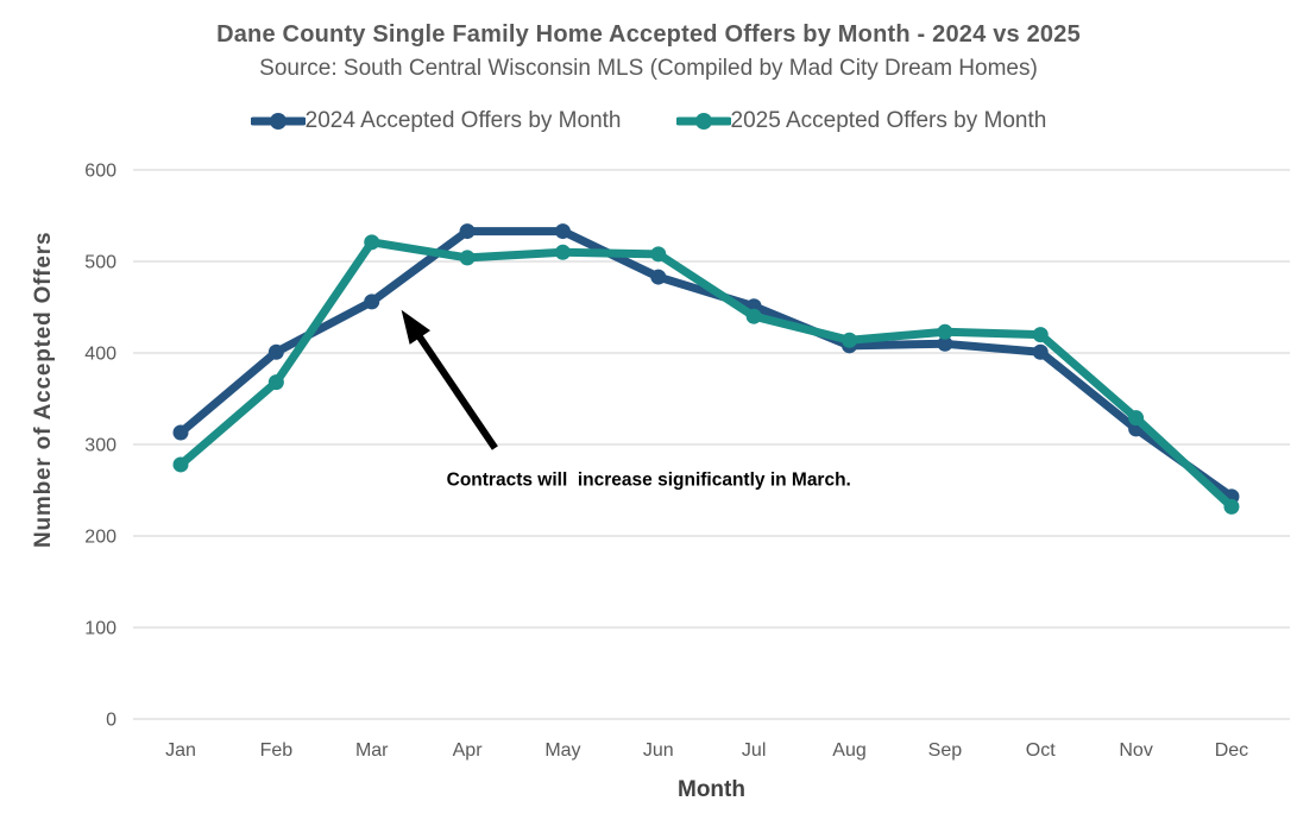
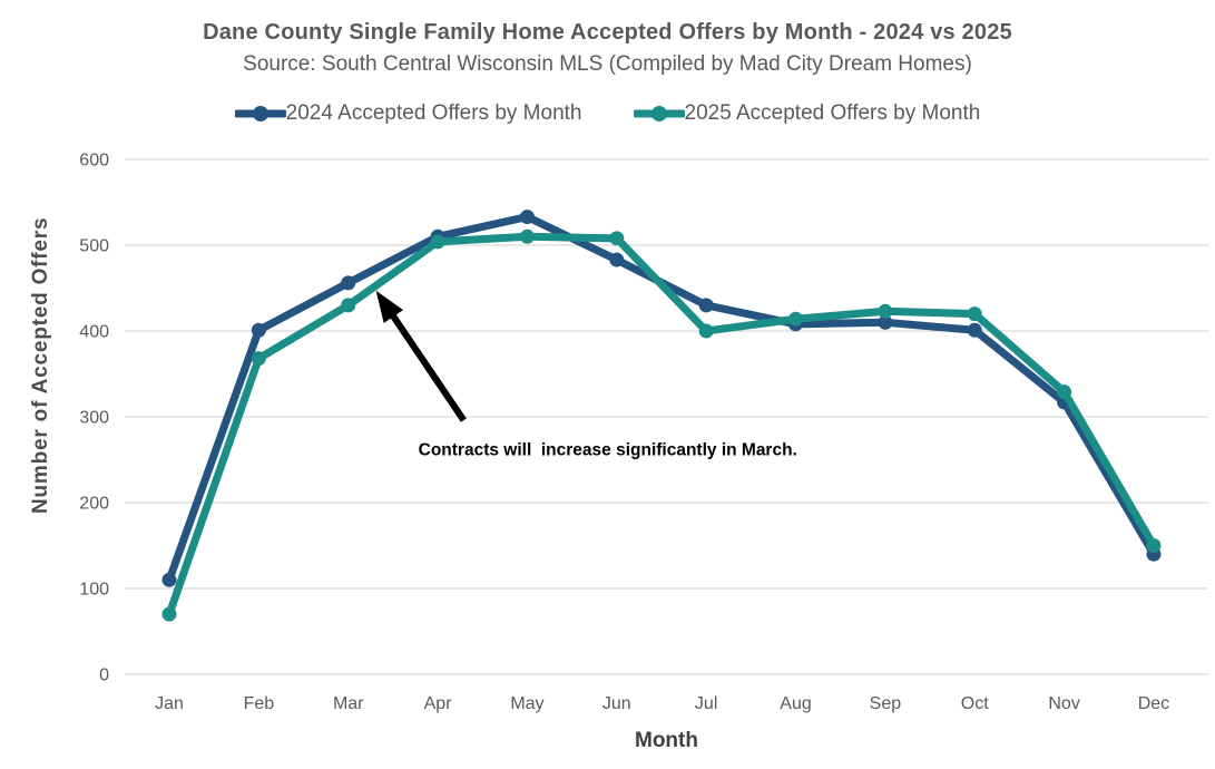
2024 Accepted Offers by Month/Jan: 310 -> 110
2025 Accepted Offers by Month/Jan: 280 -> 70
2025 Accepted Offers by Month/Mar: 520 -> 430
2024 Accepted Offers by Month/Apr: 530 -> 510
2024 Accepted Offers by Month/Jul: 450 -> 430
2025 Accepted Offers by Month/Jul: 440 -> 400
2024 Accepted Offers by Month/Dec: 240 -> 140
2025 Accepted Offers by Month/Dec: 230 -> 150
